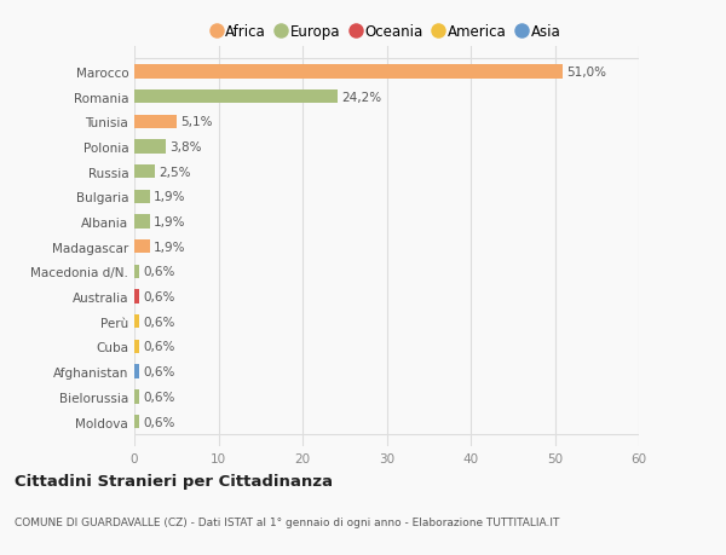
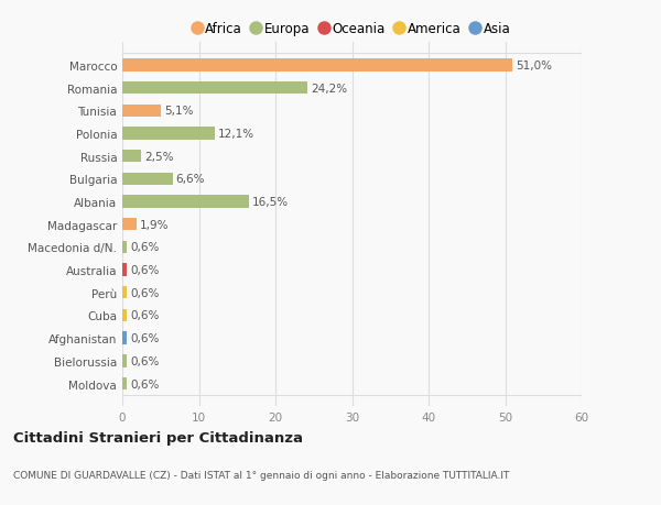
Polonia: 3,8% -> 12,1%
Bulgaria: 1,9% -> 6,6%
Albania: 1,9% -> 16,5%
